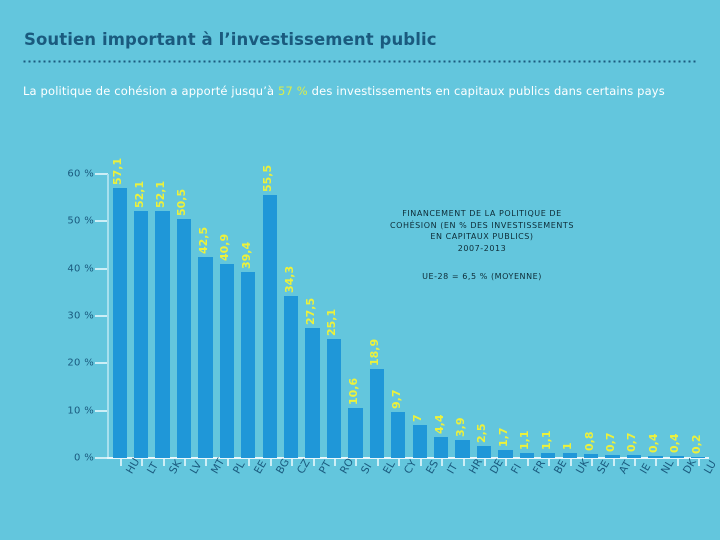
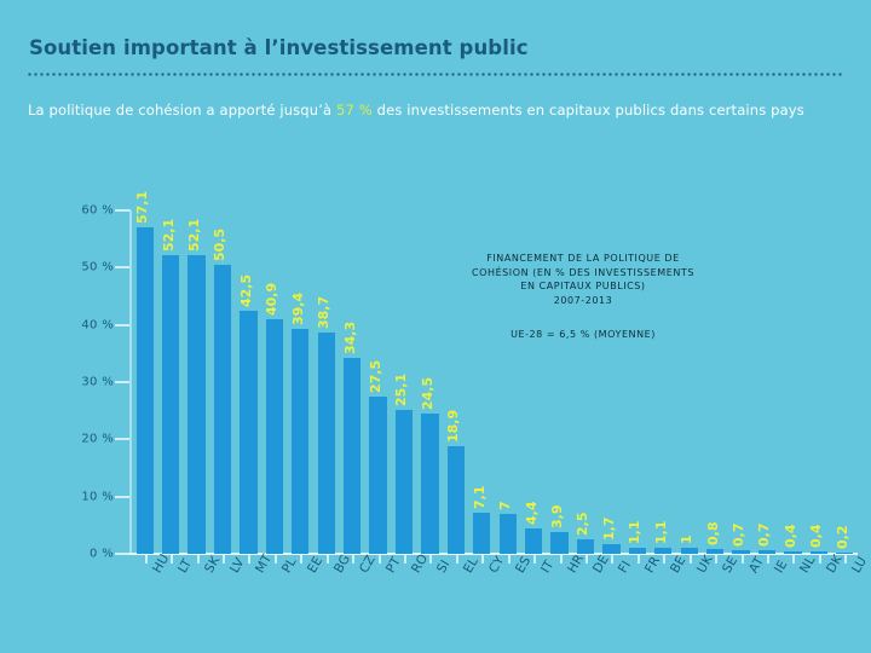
BG: 55,5 -> 38,7
SI: 10,6 -> 24,5
CY: 9,7 -> 7,1
